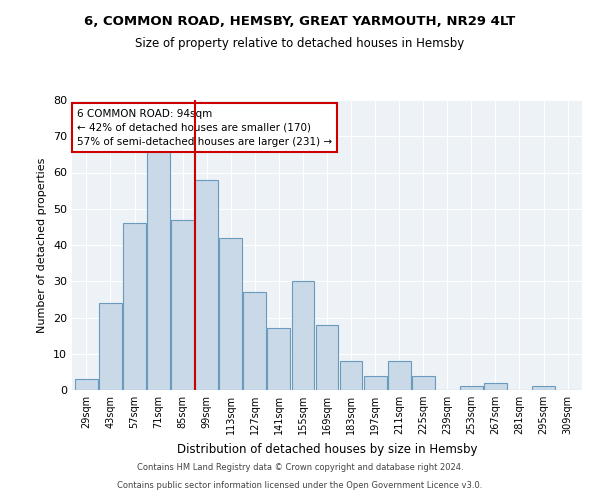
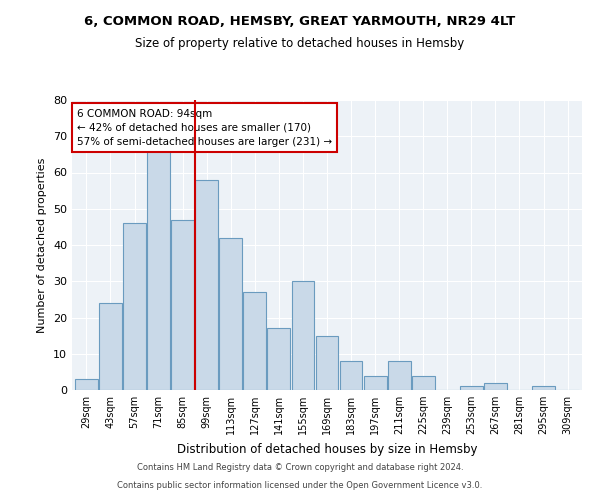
169sqm: 18 -> 15
